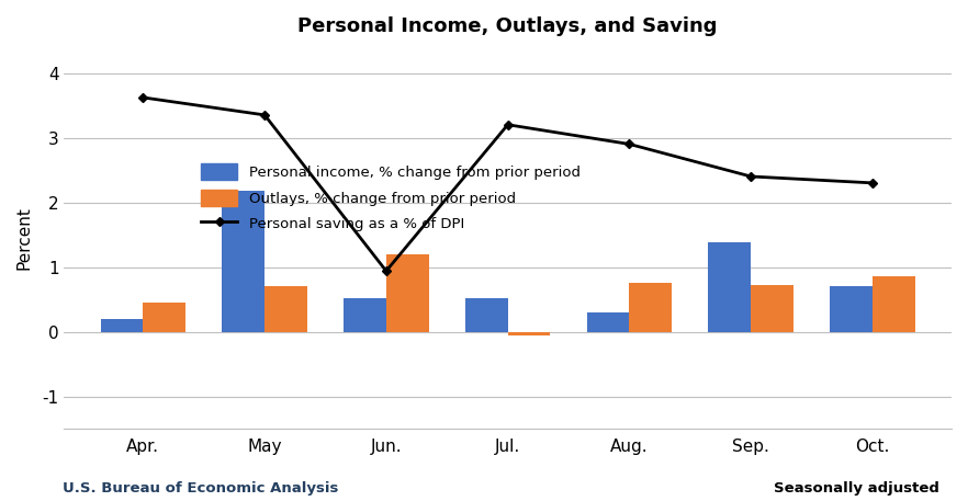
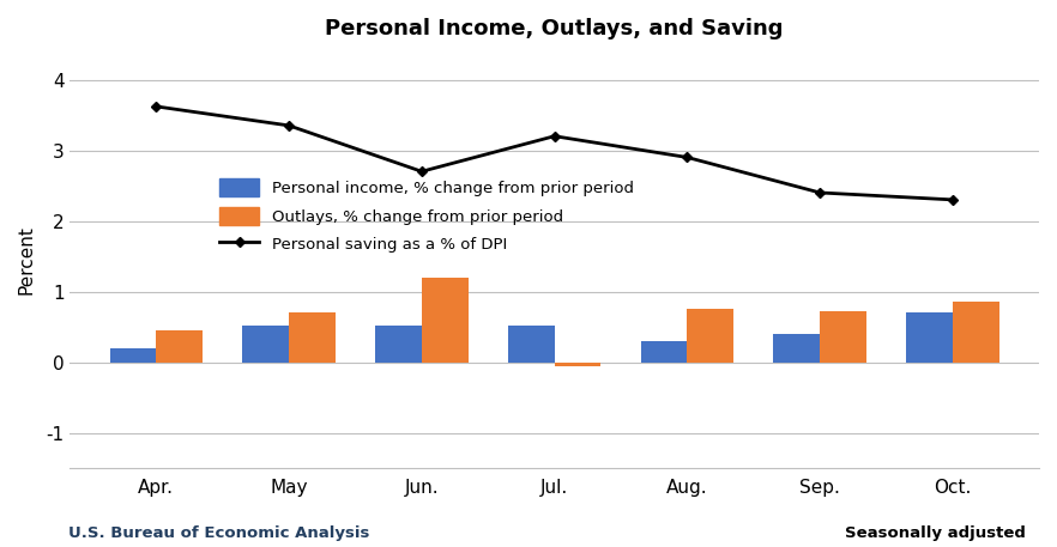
Personal income, % change from prior period/May: 2.18 -> 0.52
Personal saving as a % of DPI/Jun.: 0.94 -> 2.70
Personal income, % change from prior period/Sep.: 1.38 -> 0.40
